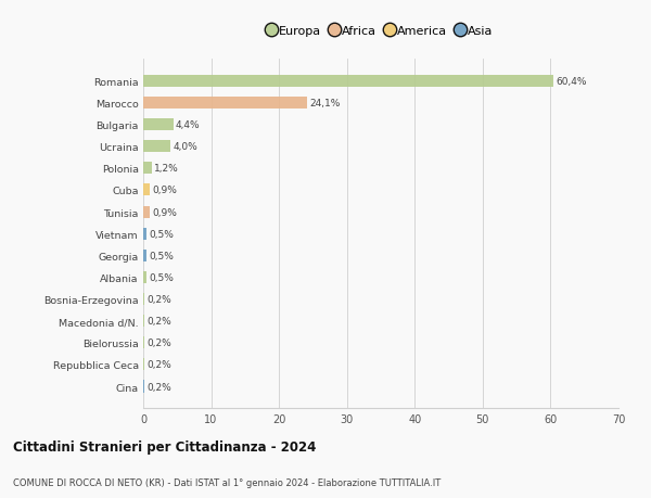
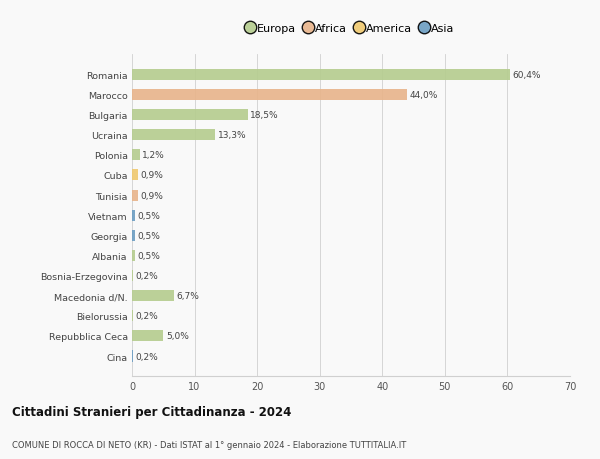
Marocco: 24,1% -> 44,0%
Bulgaria: 4,4% -> 18,5%
Ucraina: 4,0% -> 13,3%
Macedonia d/N.: 0,2% -> 6,7%
Repubblica Ceca: 0,2% -> 5,0%
